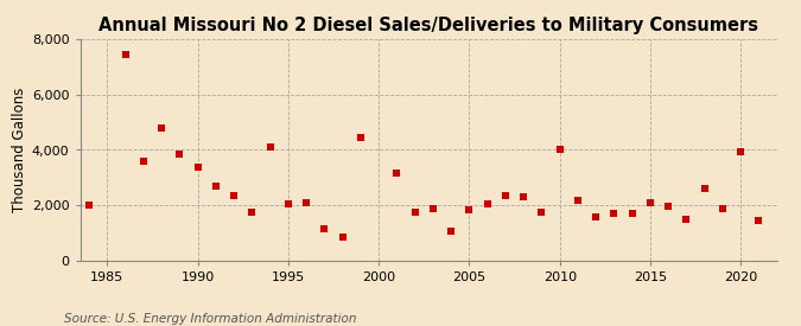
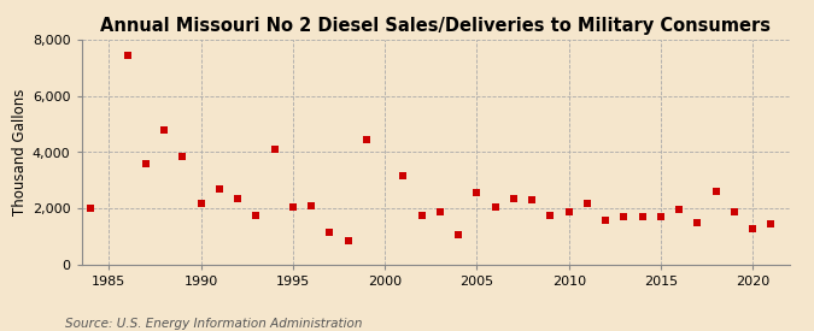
1990: 3,400 -> 2,200
2005: 1,850 -> 2,550
2010: 4,000 -> 1,900
2015: 2,100 -> 1,700
2020: 3,950 -> 1,300
